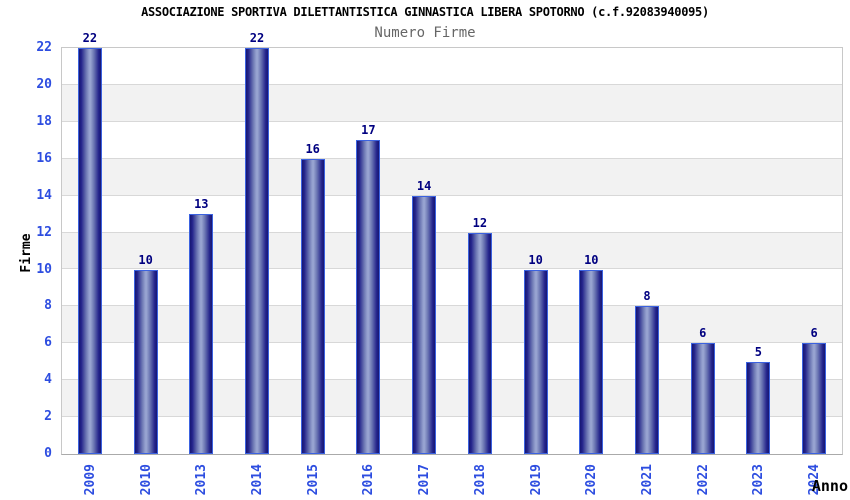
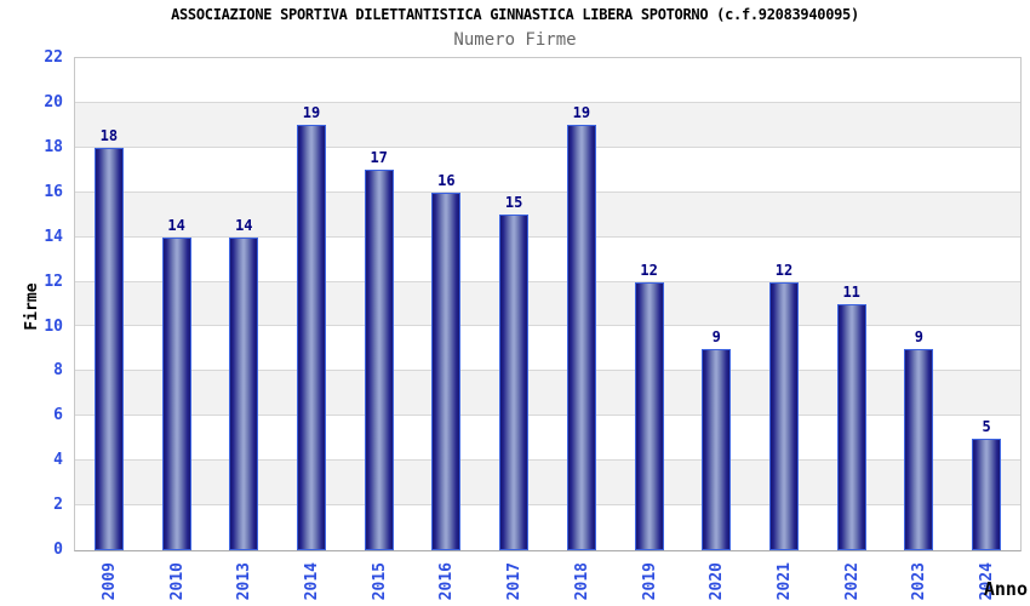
2009: 22 -> 18
2010: 10 -> 14
2013: 13 -> 14
2014: 22 -> 19
2015: 16 -> 17
2016: 17 -> 16
2017: 14 -> 15
2018: 12 -> 19
2019: 10 -> 12
2020: 10 -> 9
2021: 8 -> 12
2022: 6 -> 11
2023: 5 -> 9
2024: 6 -> 5
